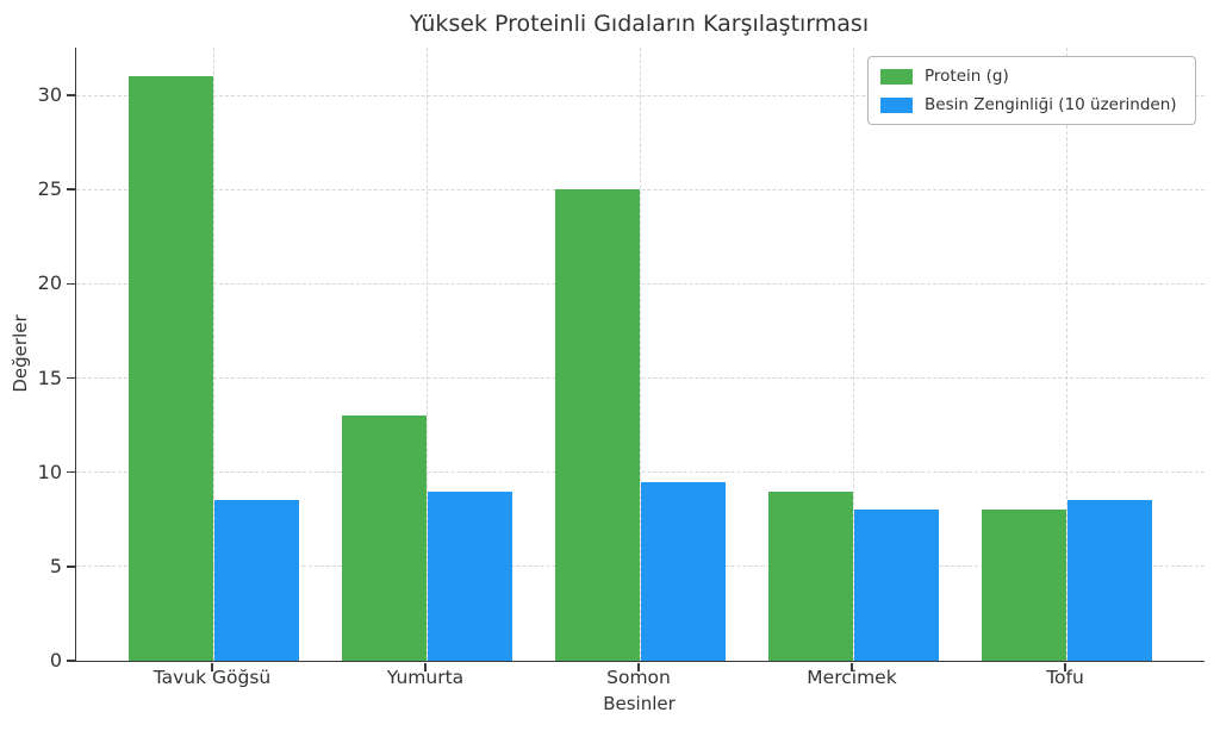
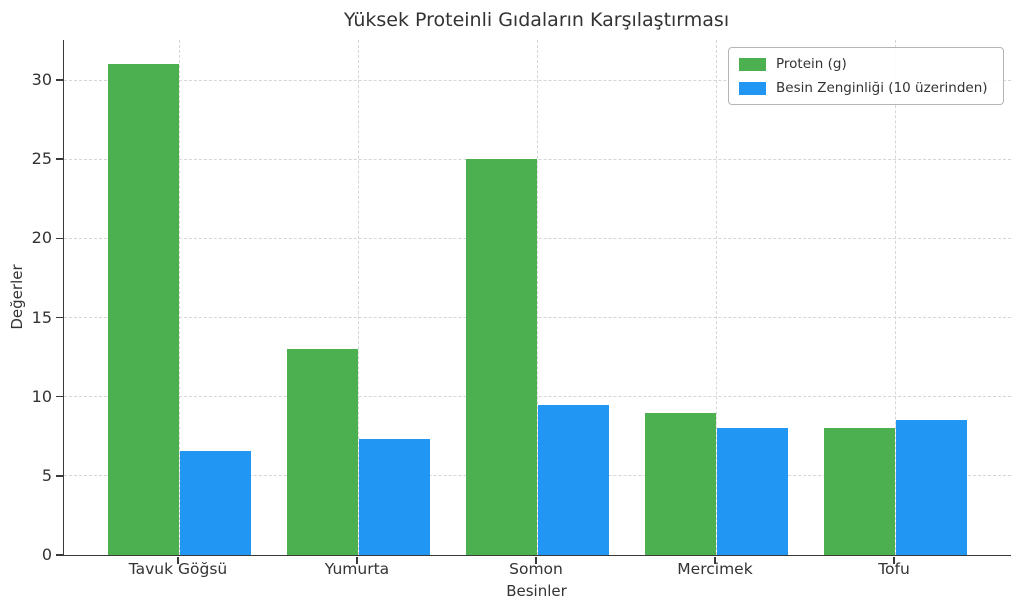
Besin Zenginliği (10 üzerinden)/Tavuk Göğsü: 8.5 -> 6.6
Besin Zenginliği (10 üzerinden)/Yumurta: 9.0 -> 7.3
